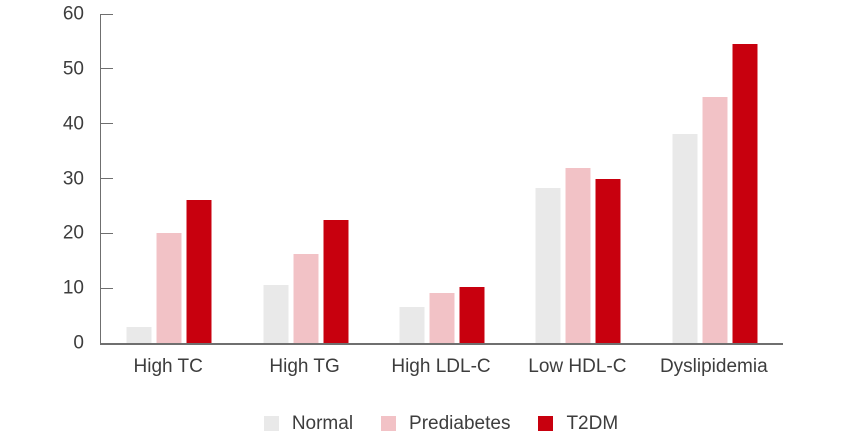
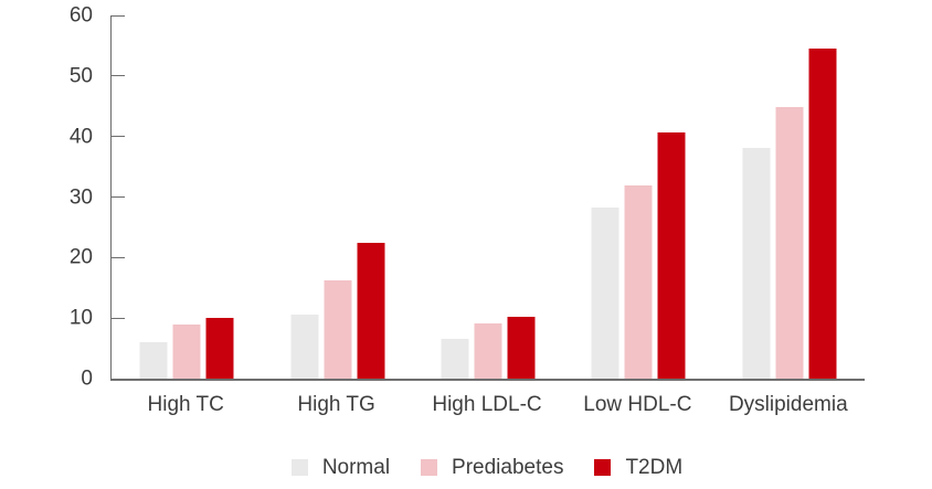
Normal/High TC: 3 -> 6
Prediabetes/High TC: 20 -> 9
T2DM/High TC: 26 -> 10
T2DM/Low HDL-C: 30 -> 41
